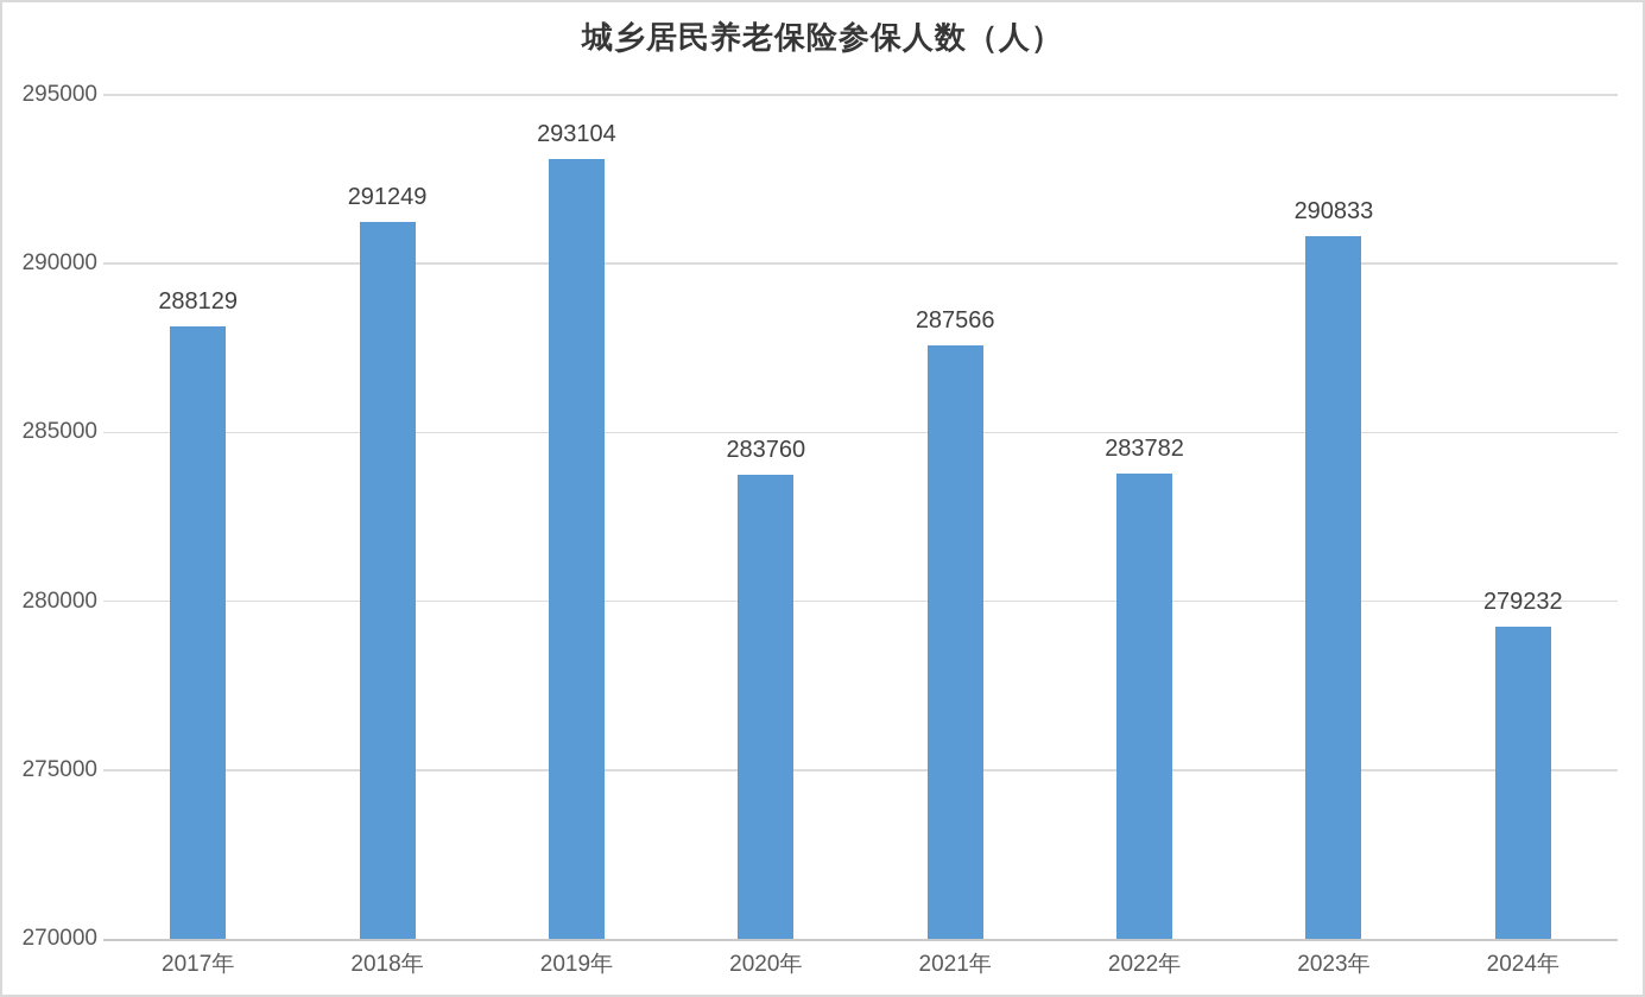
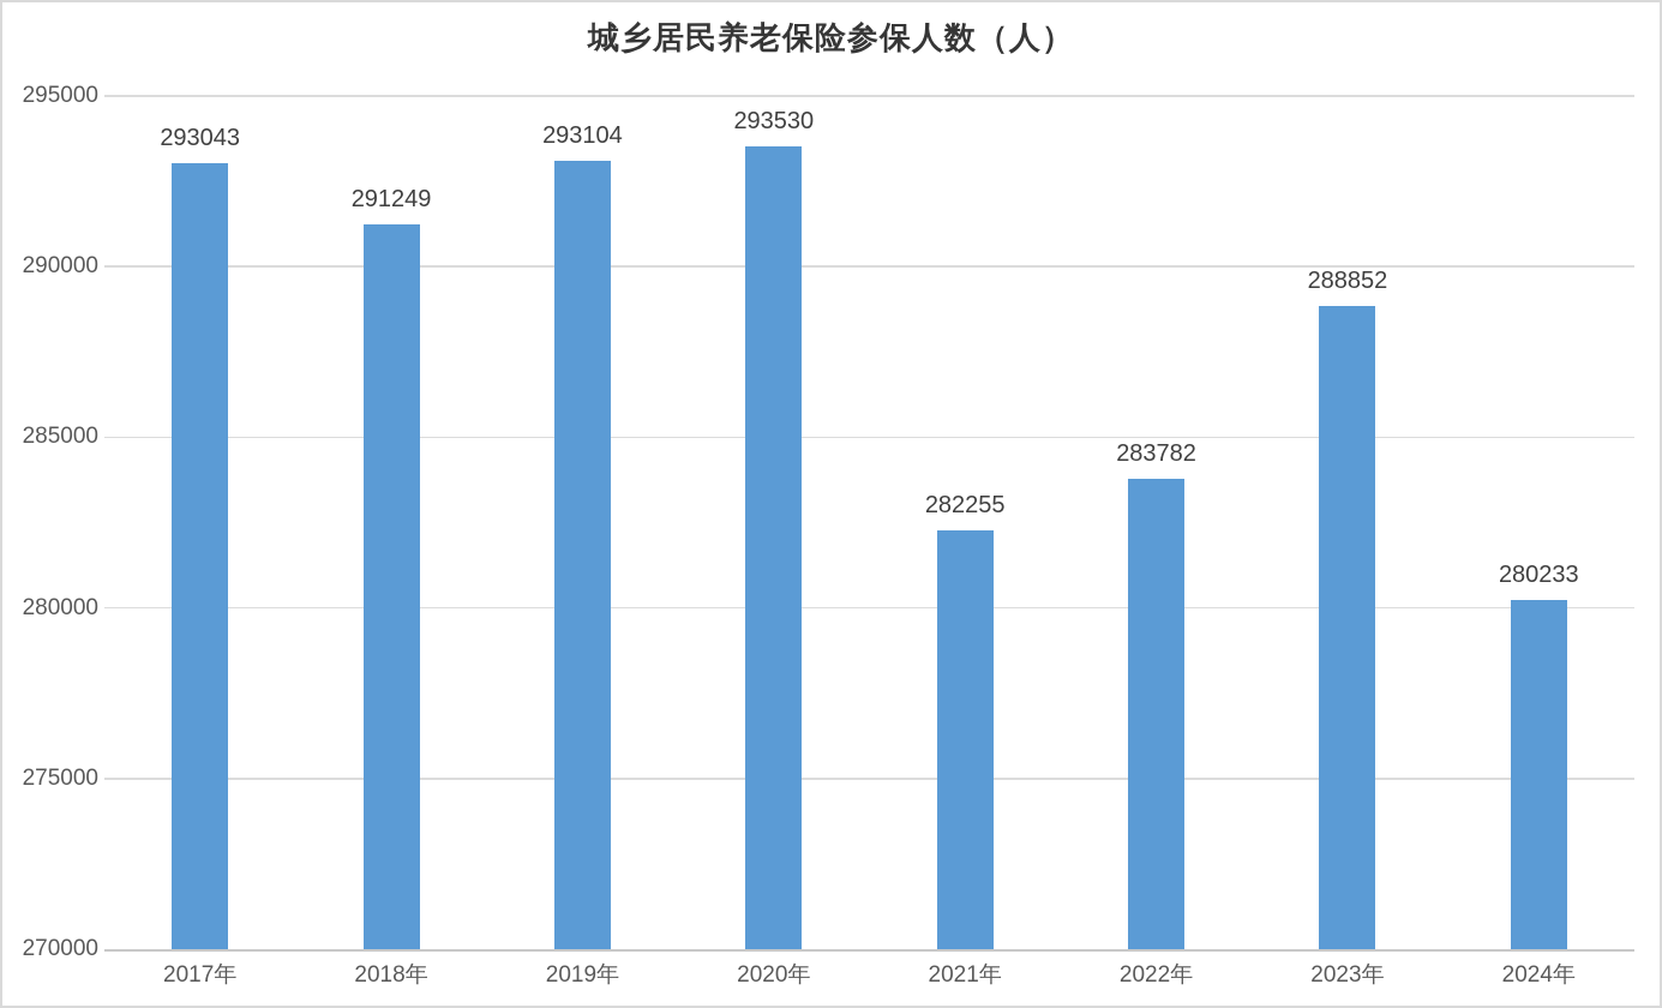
2017年: 288129 -> 293043
2020年: 283760 -> 293530
2021年: 287566 -> 282255
2023年: 290833 -> 288852
2024年: 279232 -> 280233
